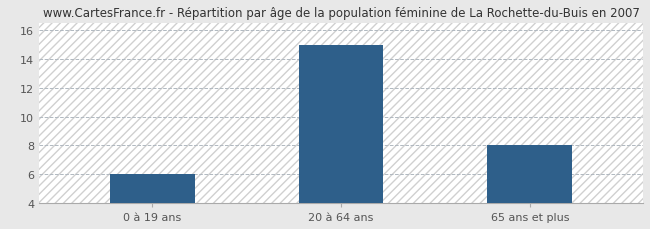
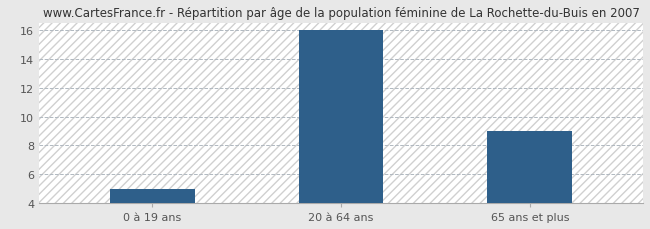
0 à 19 ans: 6 -> 5
20 à 64 ans: 15 -> 16
65 ans et plus: 8 -> 9
